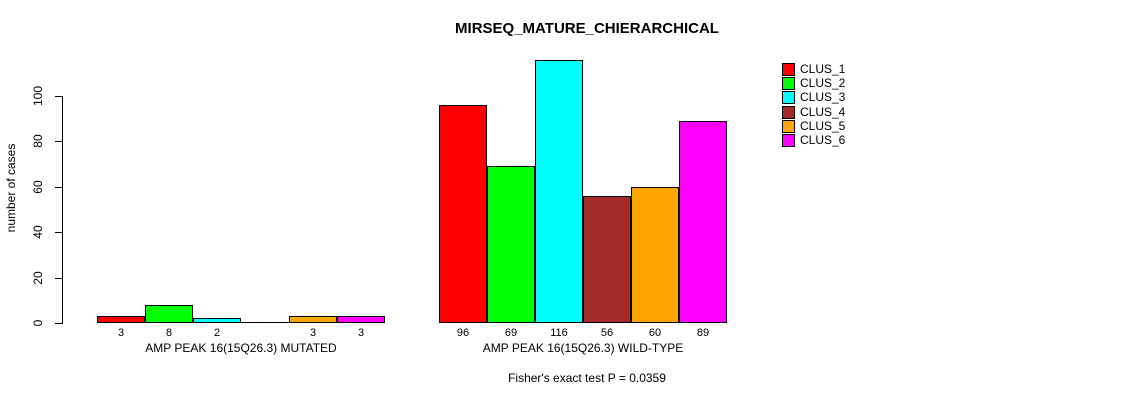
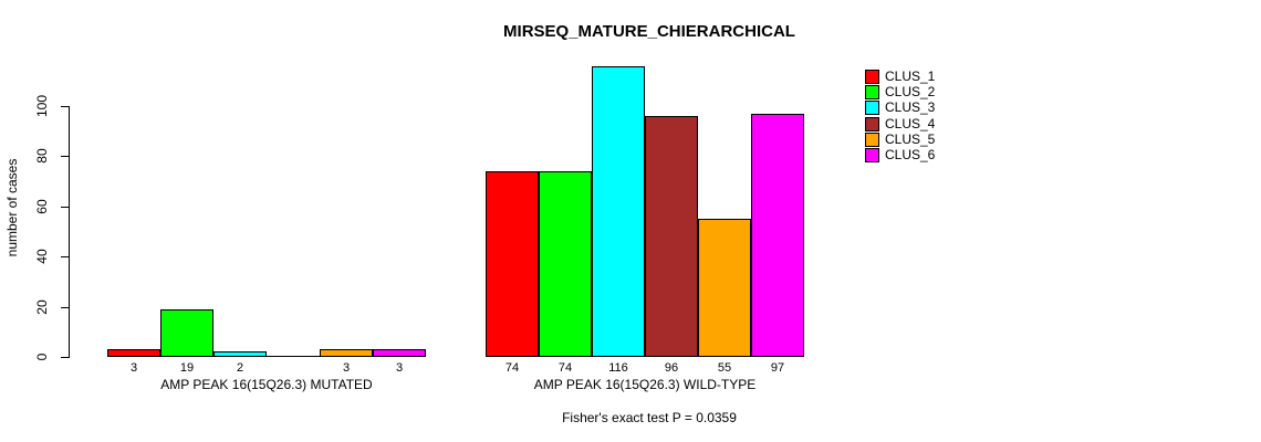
CLUS_2/AMP PEAK 16(15Q26.3) MUTATED: 8 -> 19
CLUS_1/AMP PEAK 16(15Q26.3) WILD-TYPE: 96 -> 74
CLUS_2/AMP PEAK 16(15Q26.3) WILD-TYPE: 69 -> 74
CLUS_4/AMP PEAK 16(15Q26.3) WILD-TYPE: 56 -> 96
CLUS_5/AMP PEAK 16(15Q26.3) WILD-TYPE: 60 -> 55
CLUS_6/AMP PEAK 16(15Q26.3) WILD-TYPE: 89 -> 97
